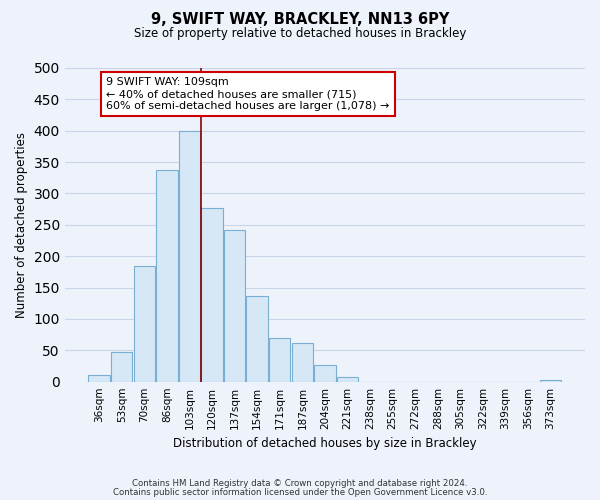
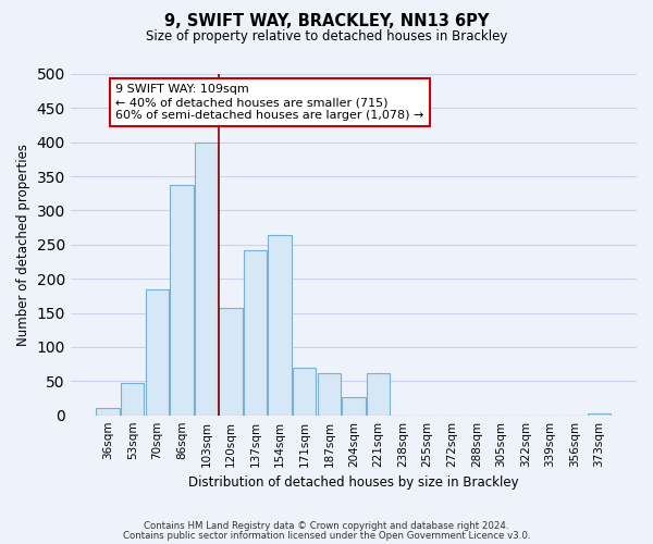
120sqm: 277 -> 158
154sqm: 137 -> 264
221sqm: 8 -> 62
